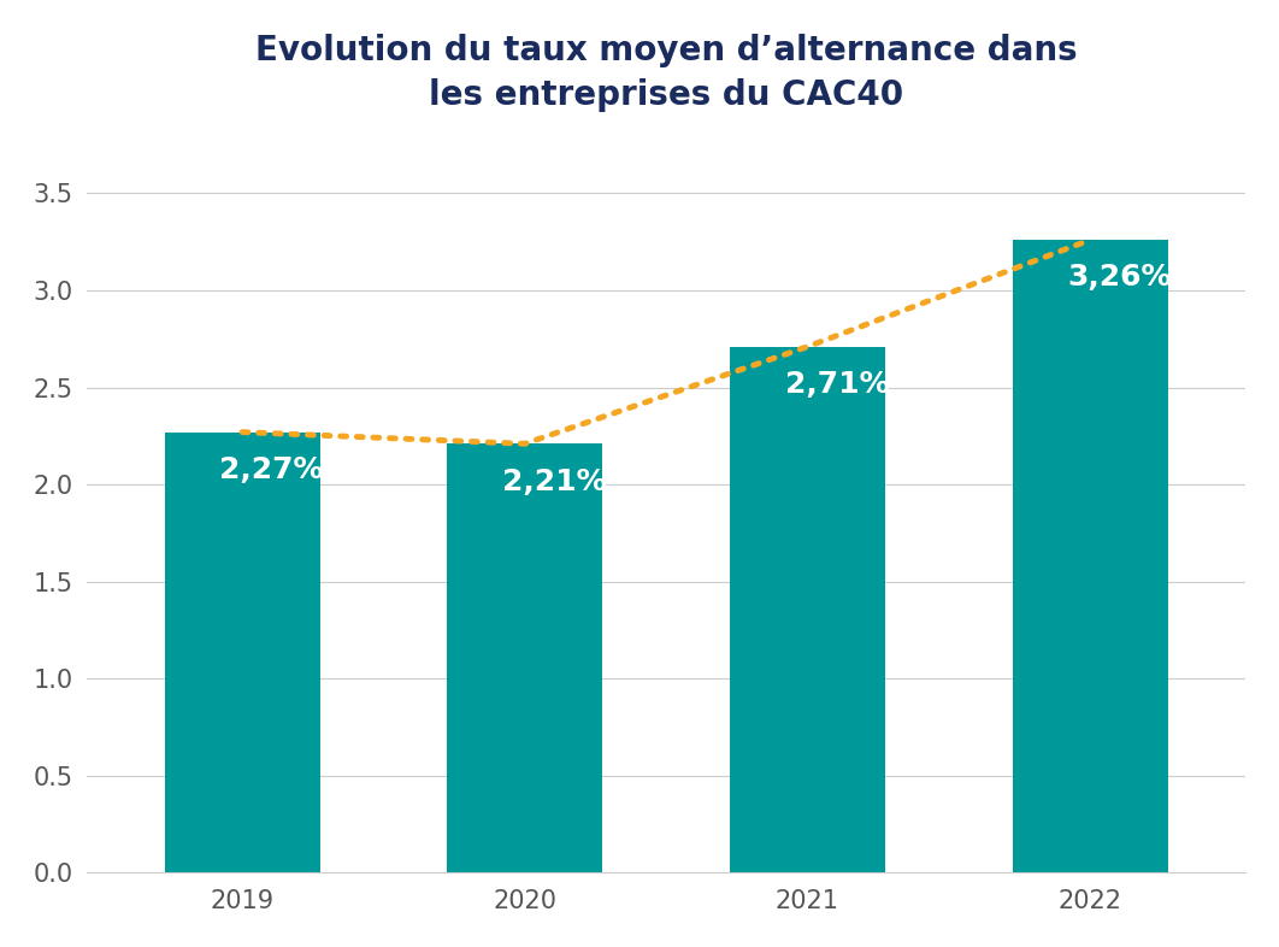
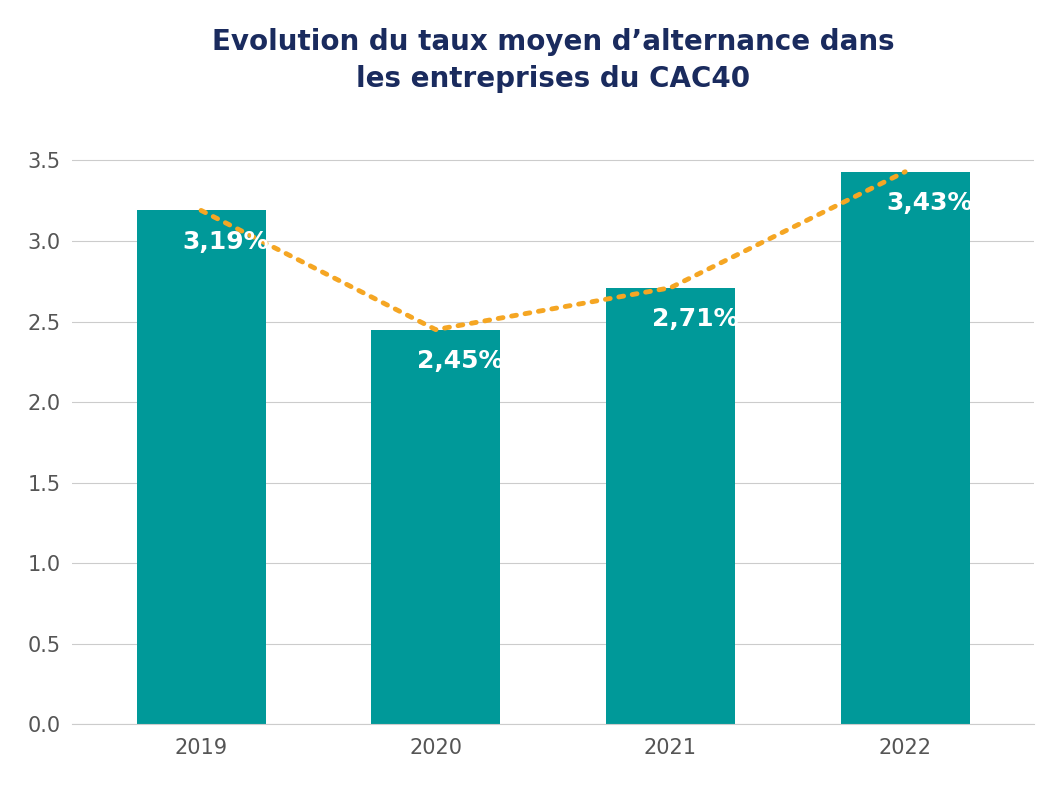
2019: 2,27% -> 3,19%
2020: 2,21% -> 2,45%
2022: 3,26% -> 3,43%
